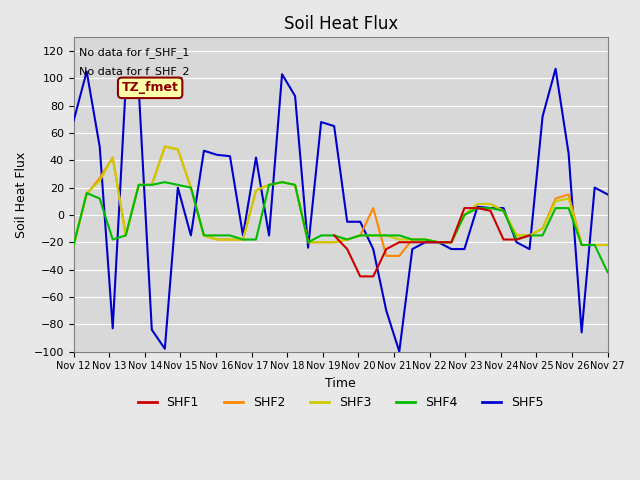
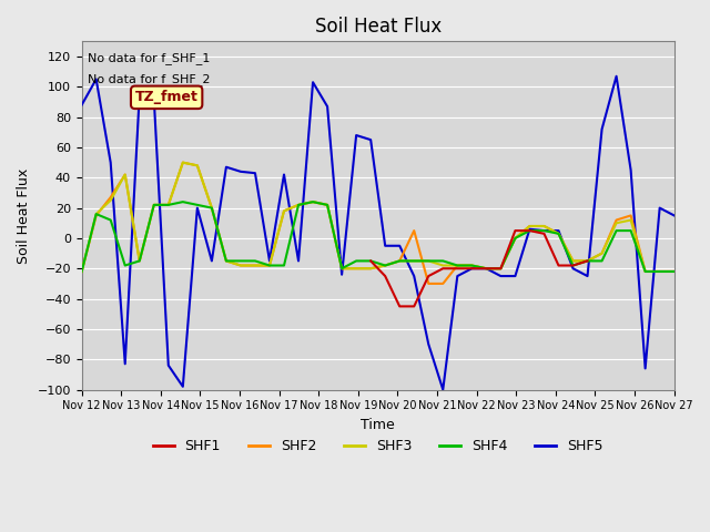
SHF5/Nov 12: 69 -> 88
SHF4/Nov 27: -42 -> -22
